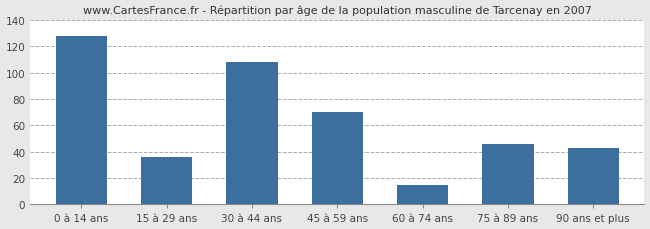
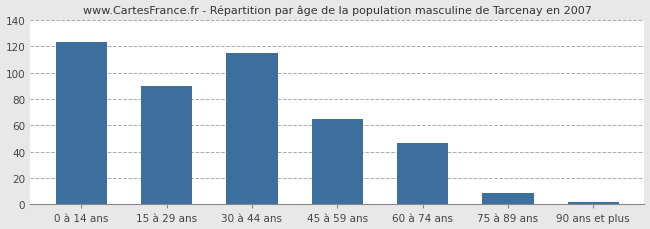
0 à 14 ans: 128 -> 123
15 à 29 ans: 36 -> 90
30 à 44 ans: 108 -> 115
45 à 59 ans: 70 -> 65
60 à 74 ans: 15 -> 47
75 à 89 ans: 46 -> 9
90 ans et plus: 43 -> 2
